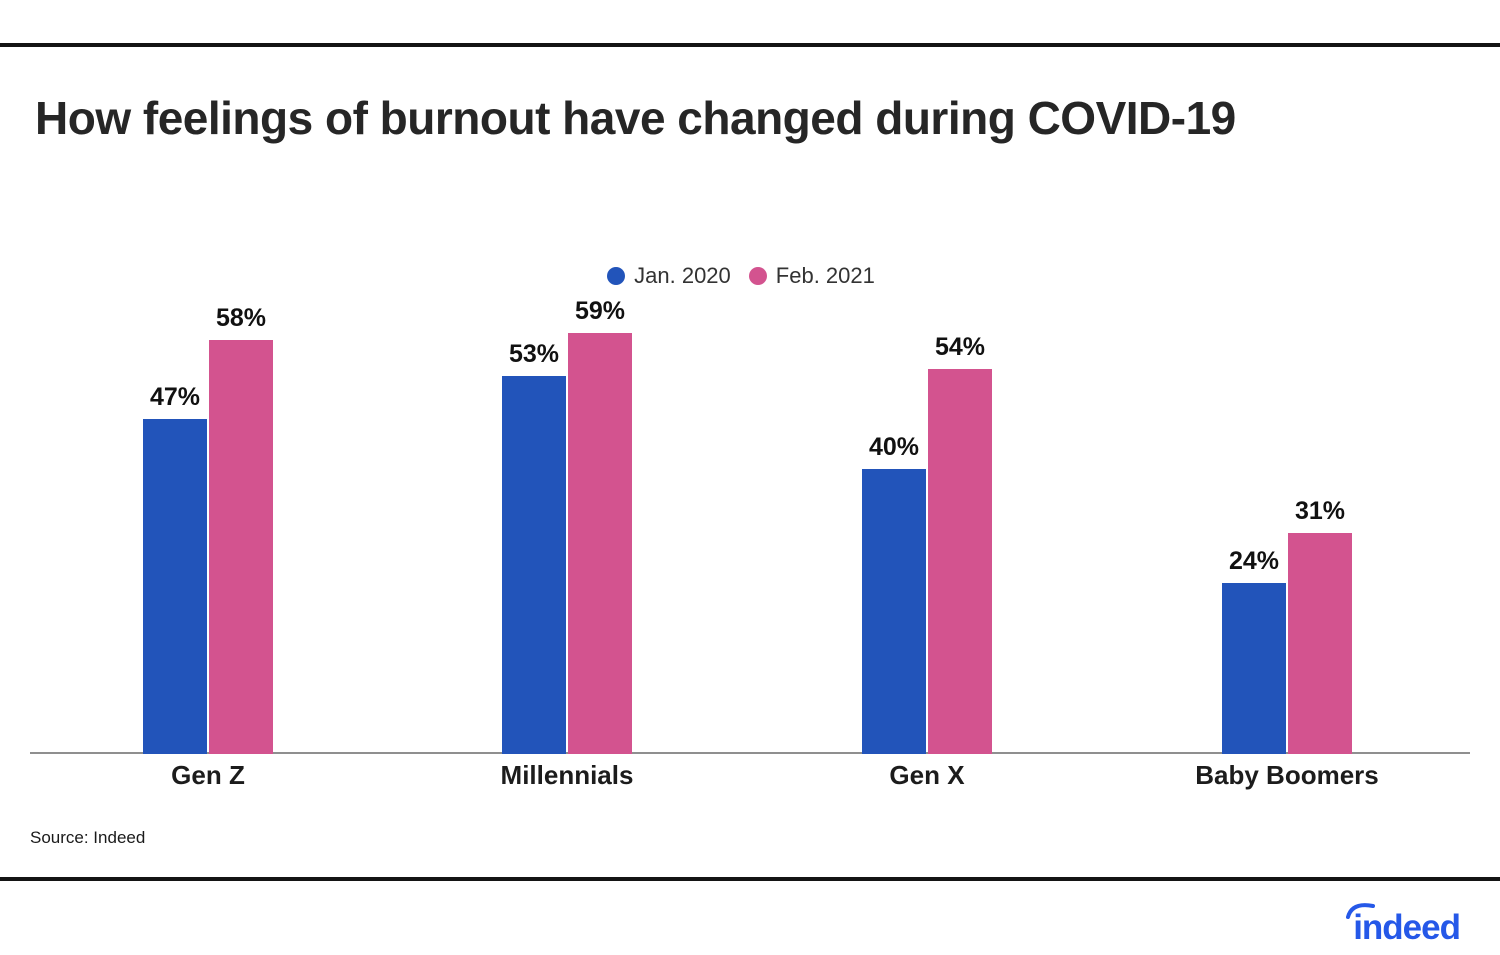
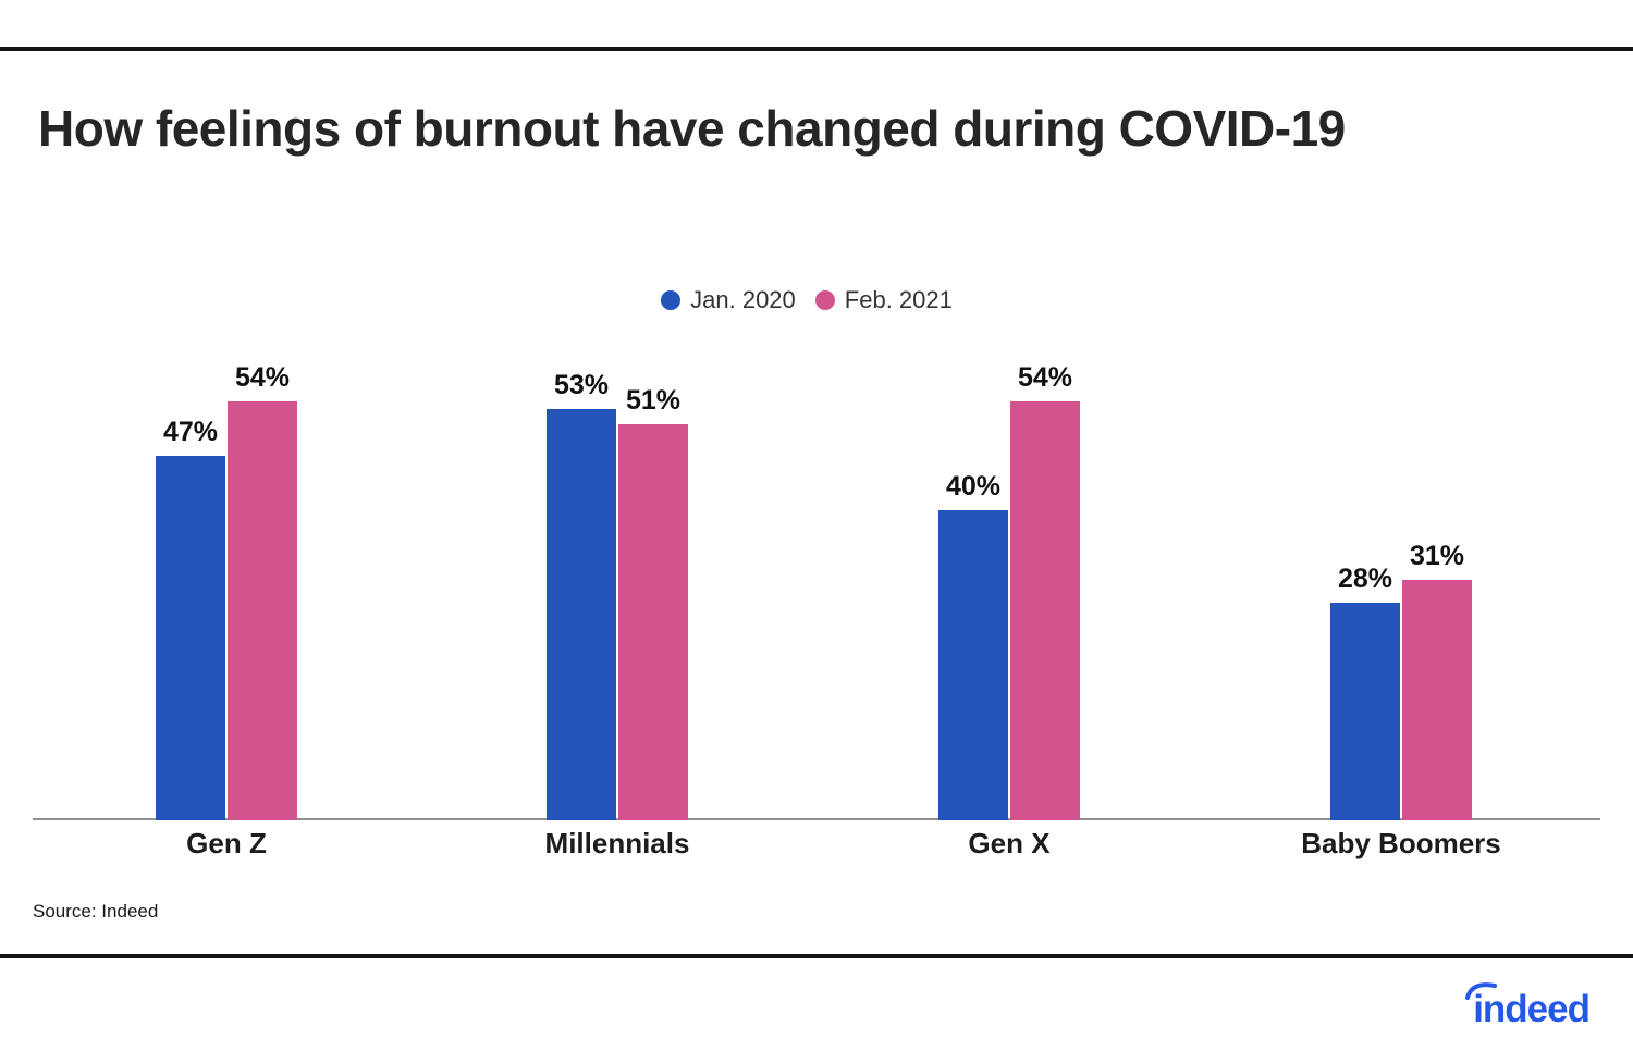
Feb. 2021/Gen Z: 58% -> 54%
Feb. 2021/Millennials: 59% -> 51%
Jan. 2020/Baby Boomers: 24% -> 28%
